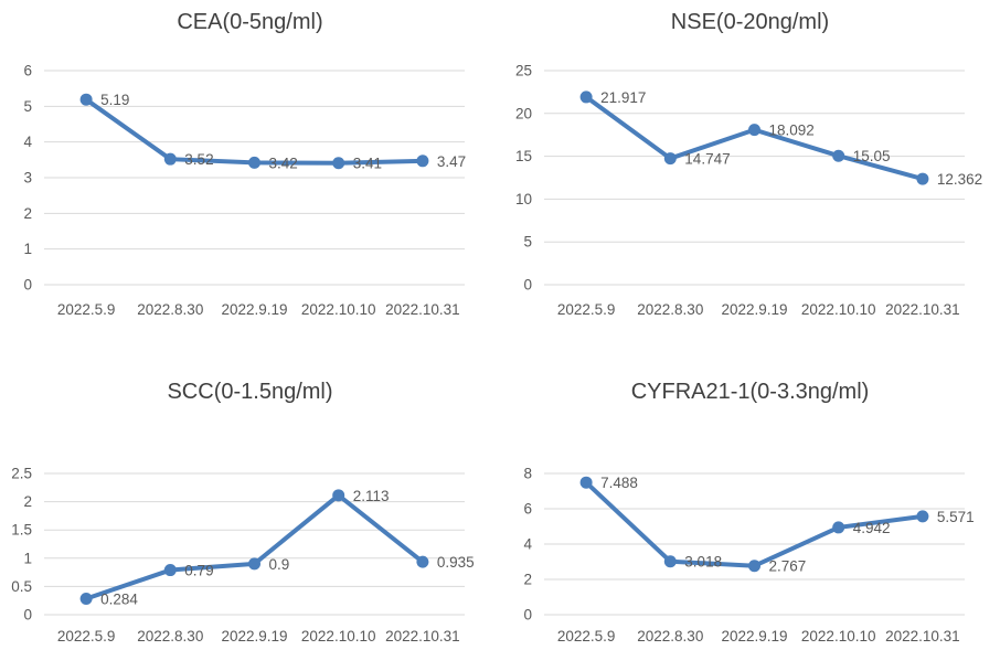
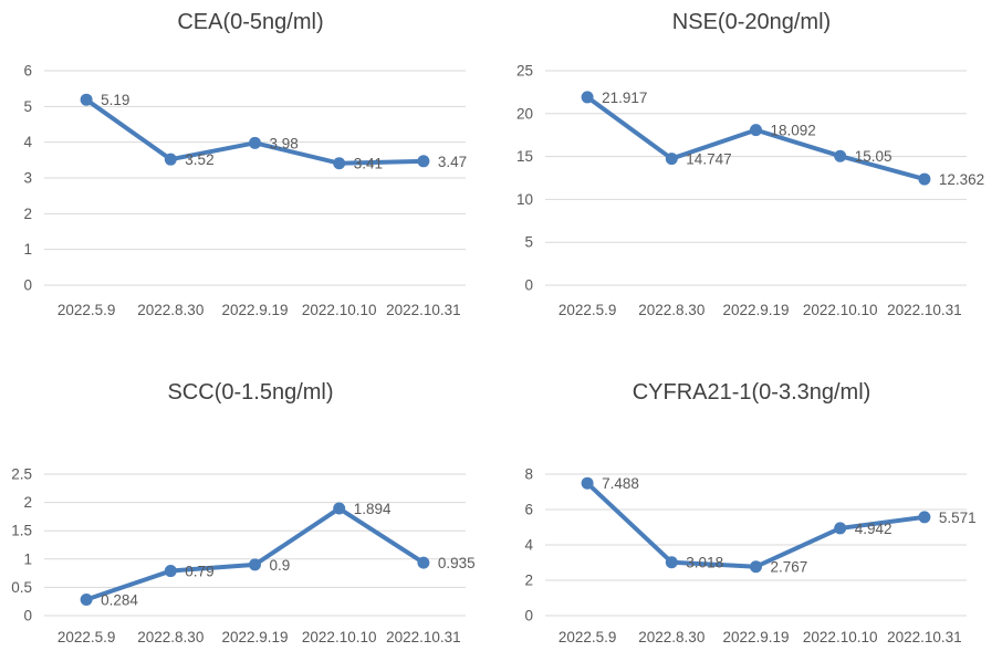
CEA(0-5ng/ml)/2022.9.19: 3.42 -> 3.98
SCC(0-1.5ng/ml)/2022.10.10: 2.113 -> 1.894
